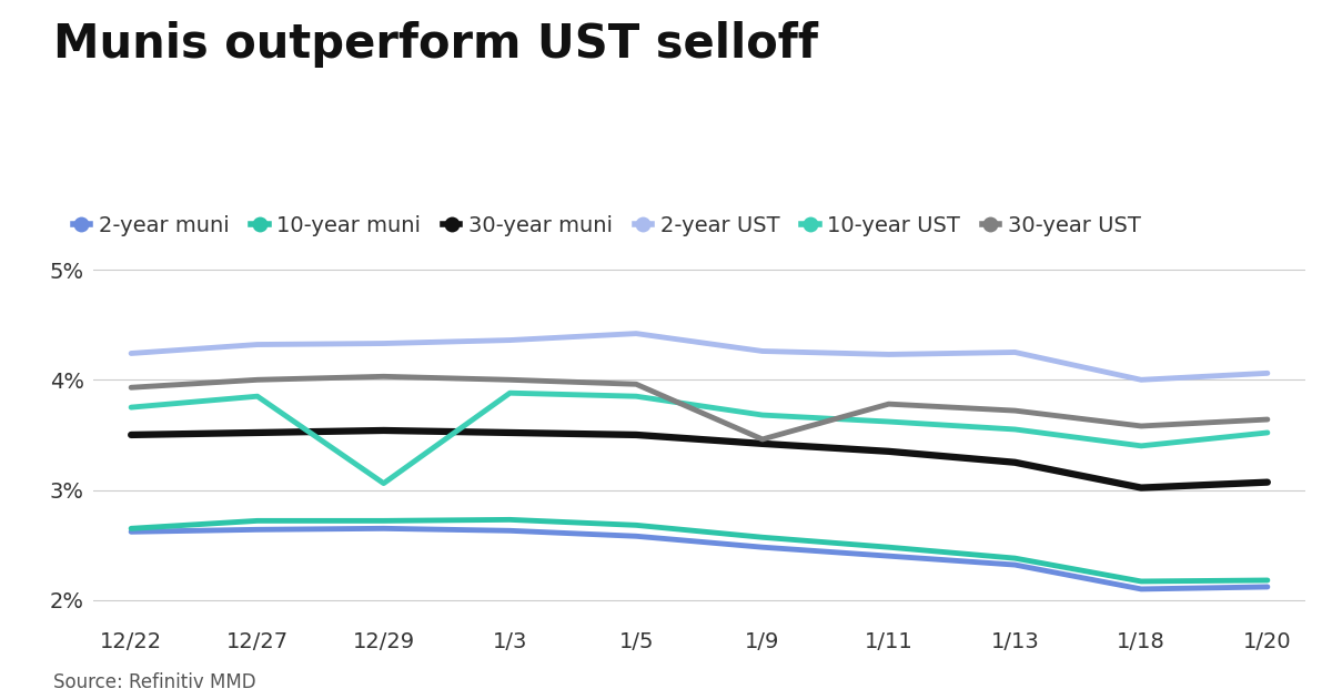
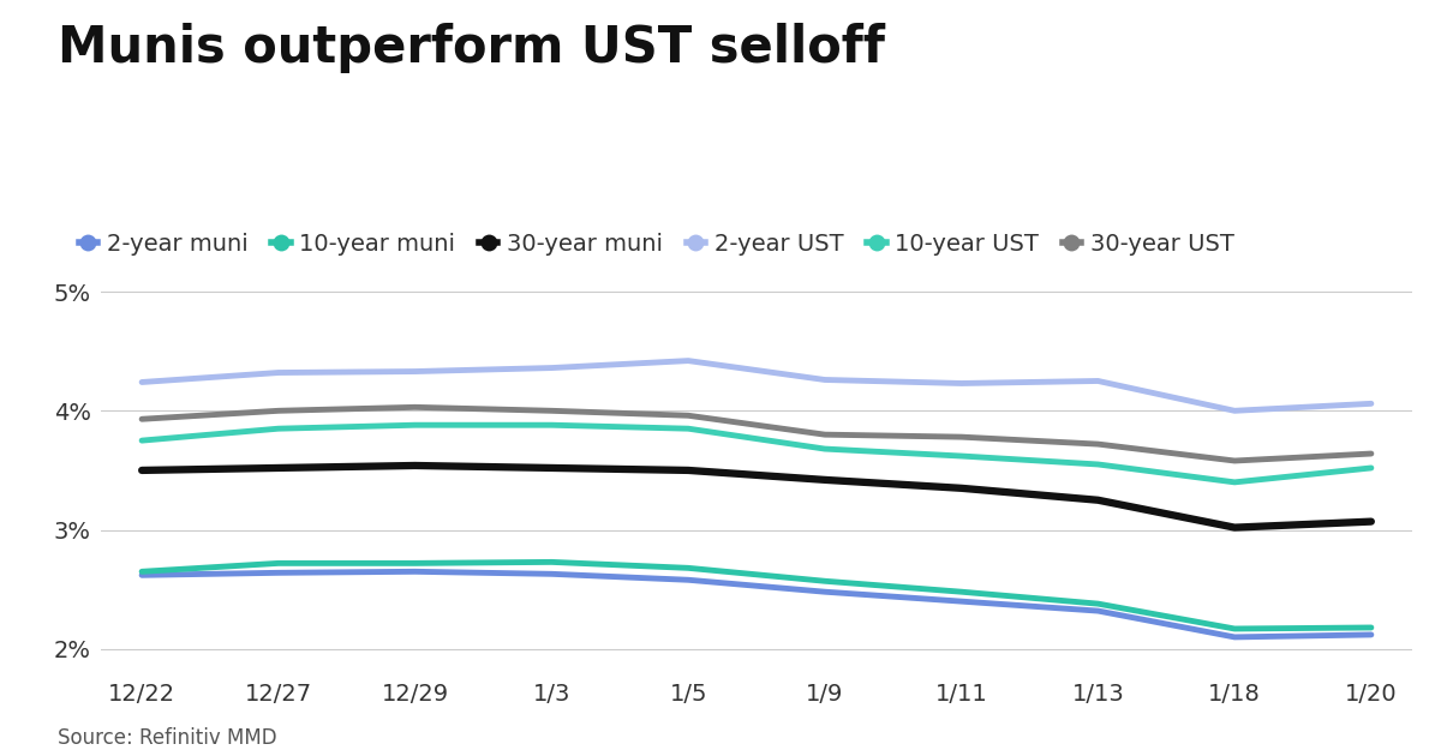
10-year UST/12/29: 3.06% -> 3.88%
30-year UST/1/9: 3.46% -> 3.80%
